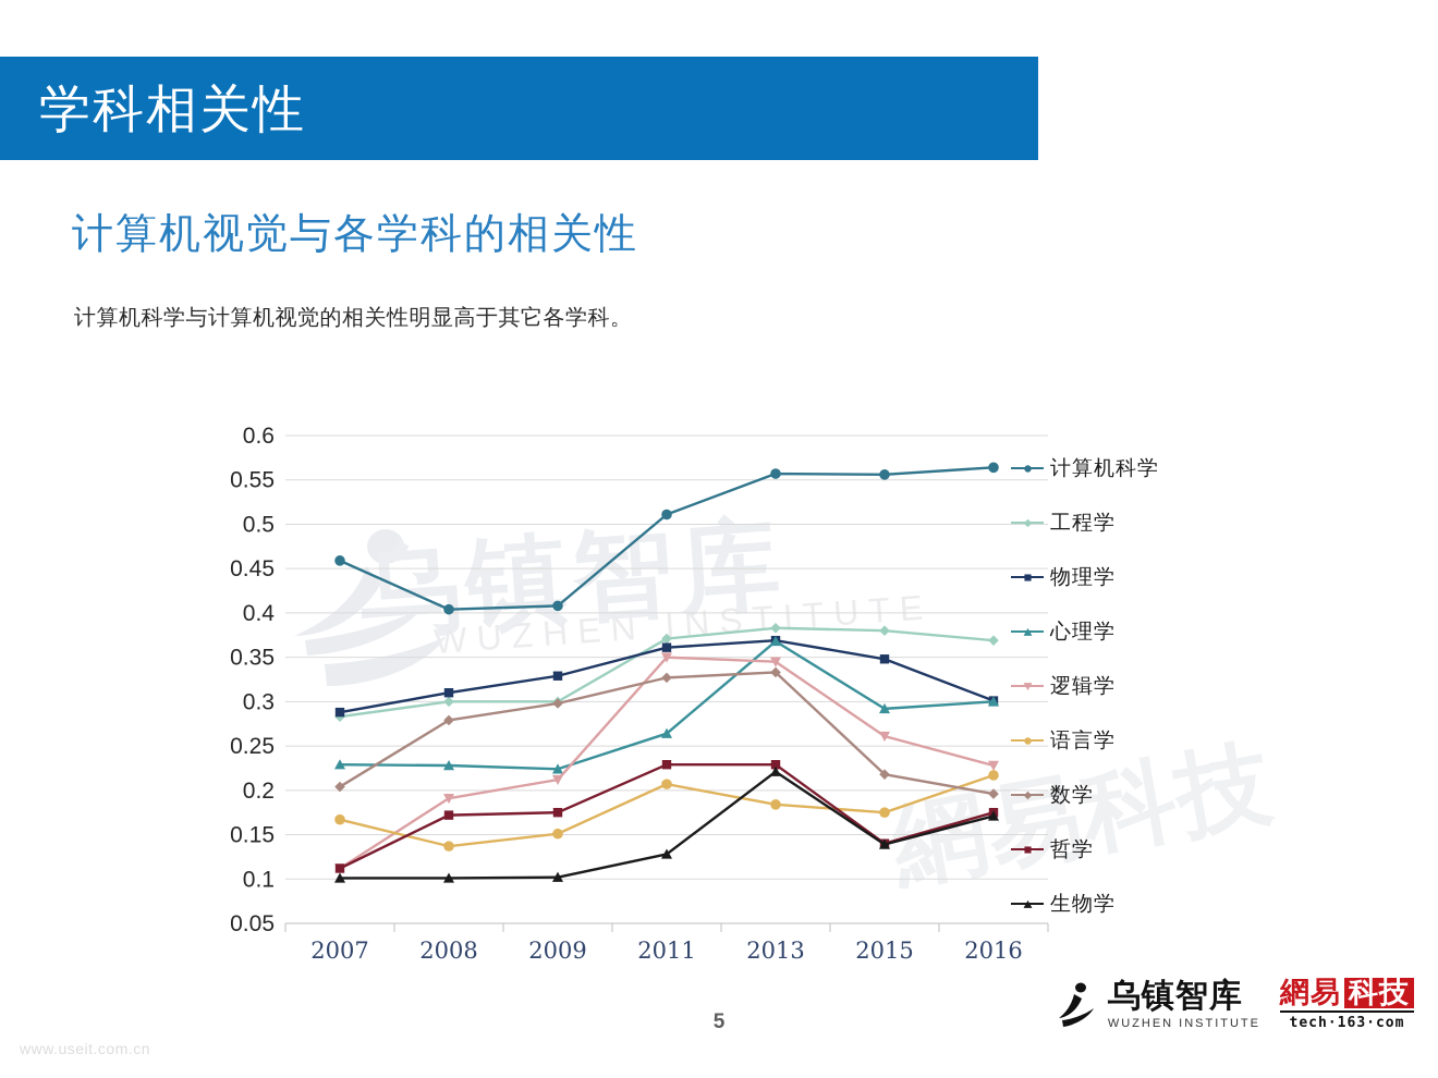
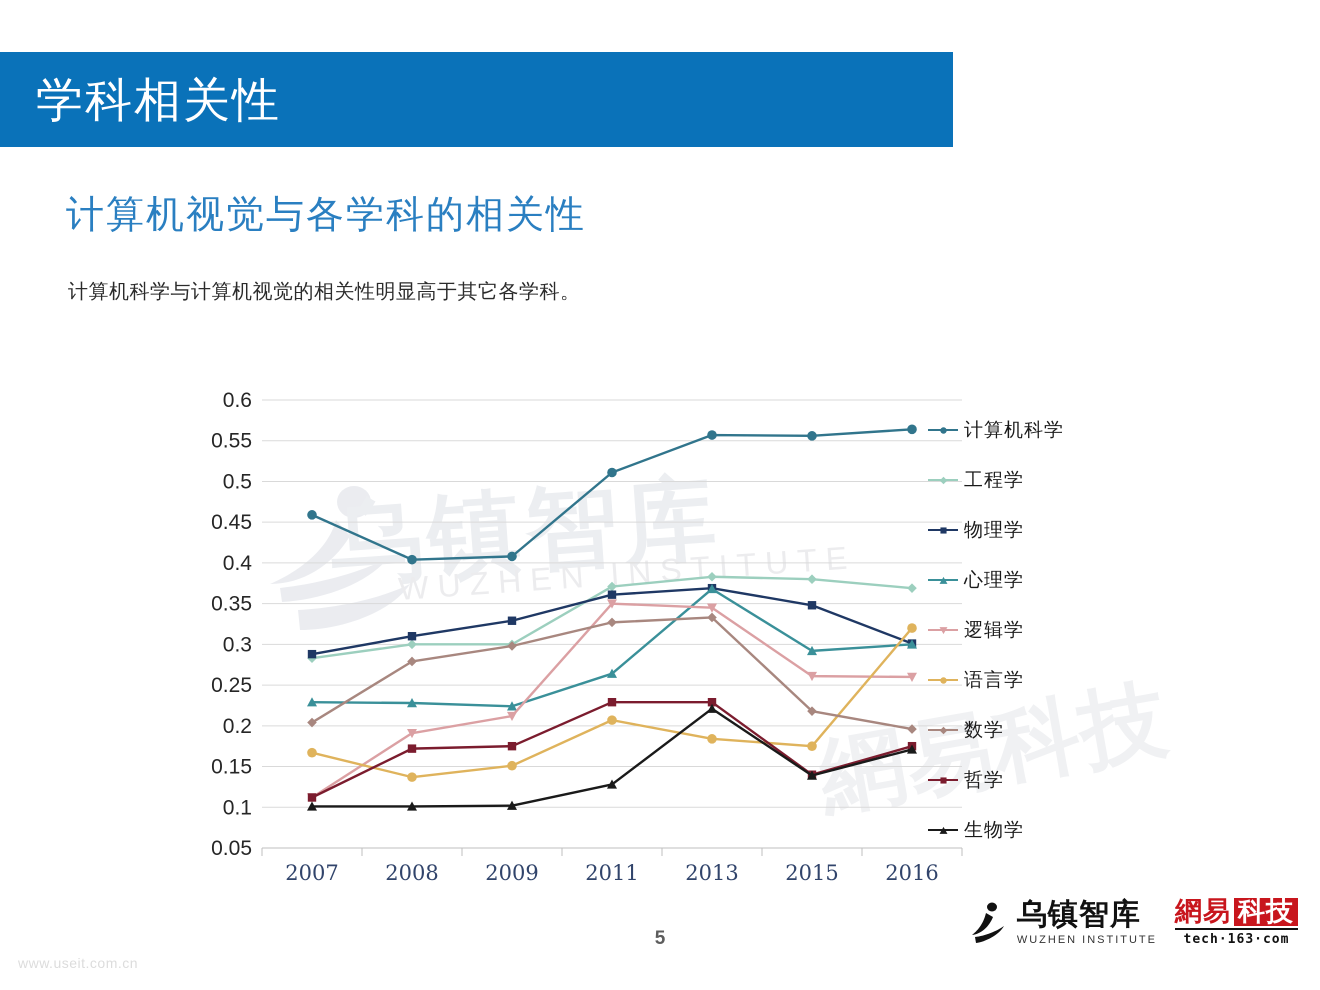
逻辑学/2016: 0.23 -> 0.26
语言学/2016: 0.22 -> 0.32
